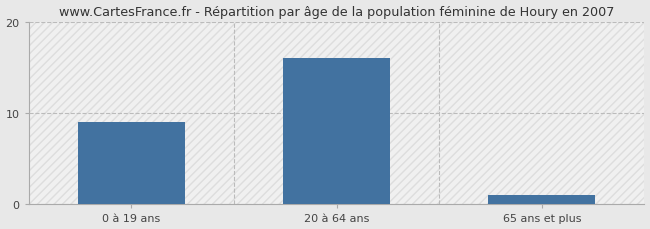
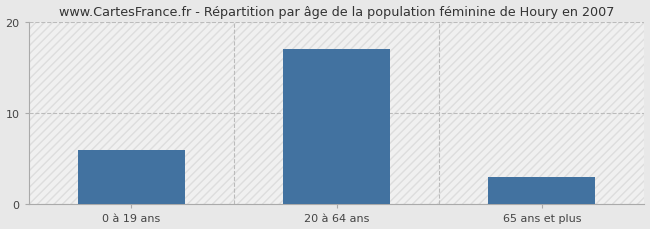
0 à 19 ans: 9 -> 6
20 à 64 ans: 16 -> 17
65 ans et plus: 1 -> 3
